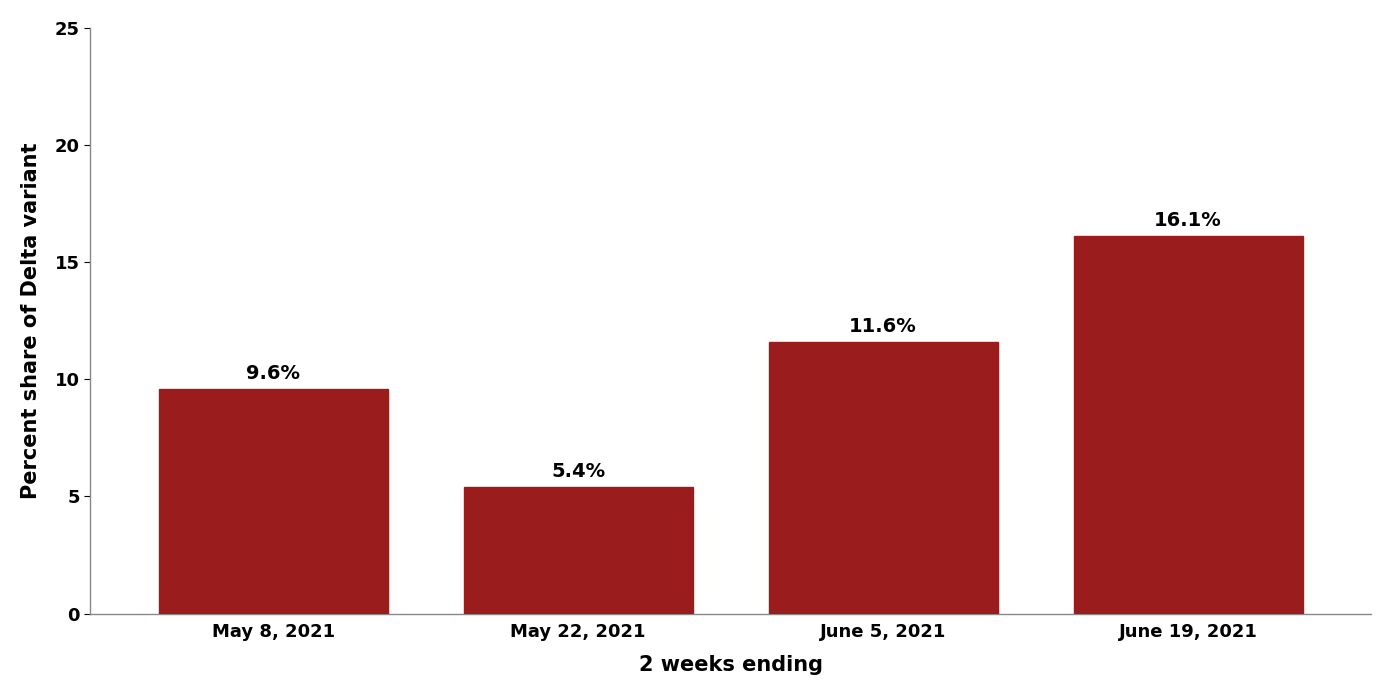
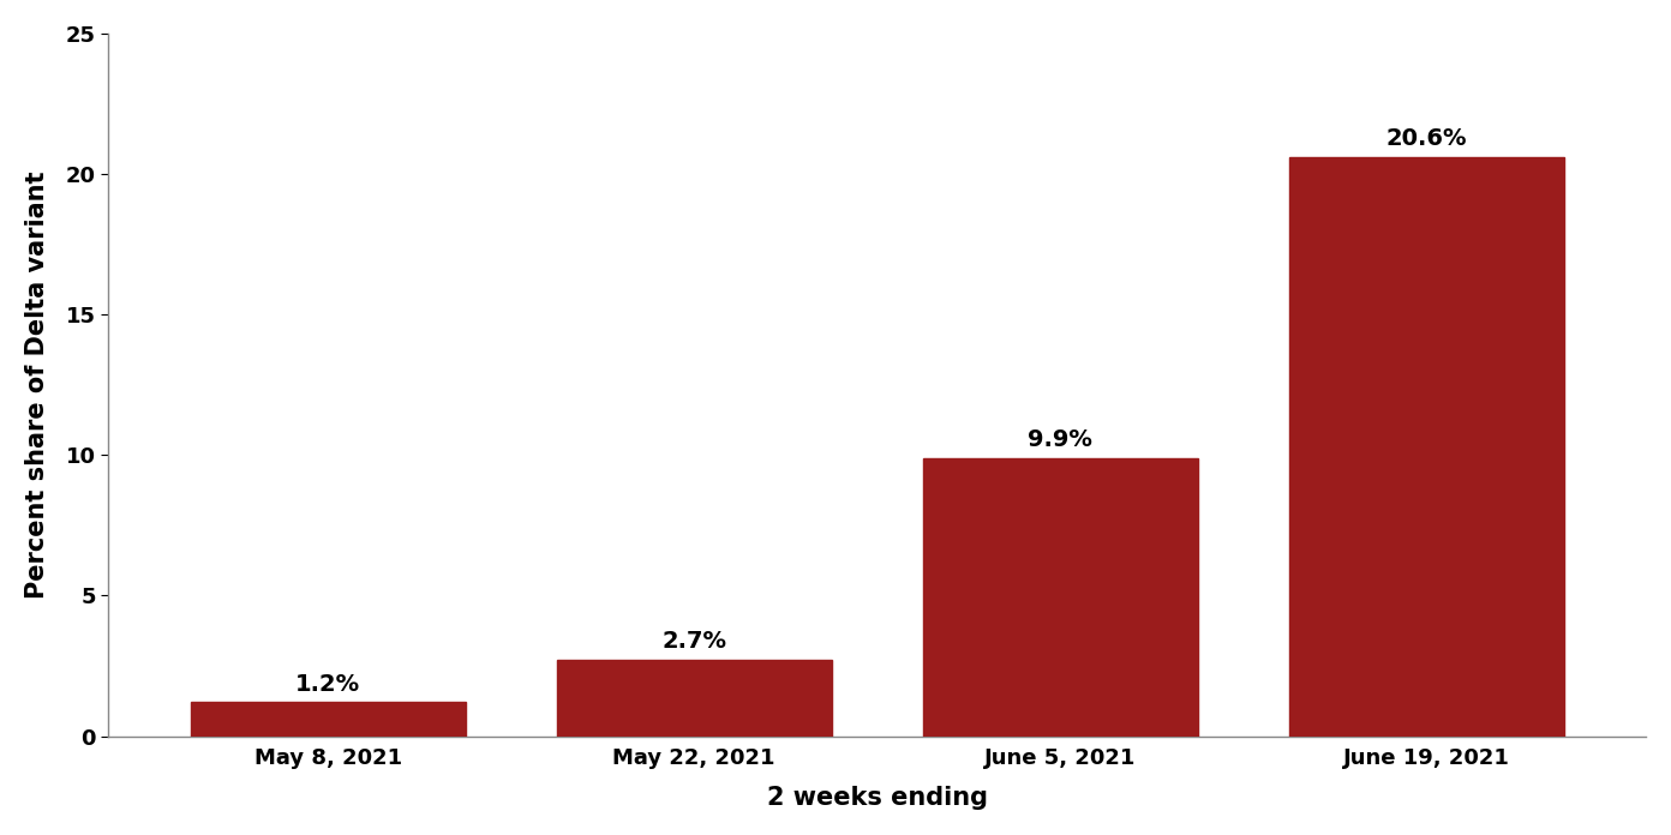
May 8, 2021: 9.6% -> 1.2%
May 22, 2021: 5.4% -> 2.7%
June 5, 2021: 11.6% -> 9.9%
June 19, 2021: 16.1% -> 20.6%
